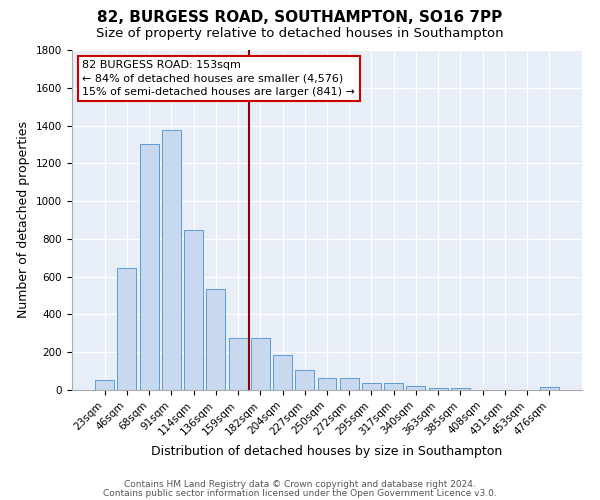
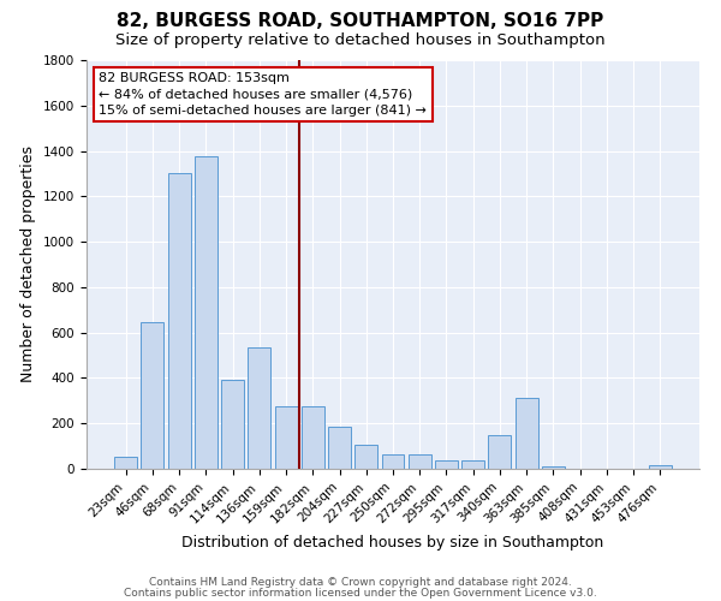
114sqm: 840 -> 390
340sqm: 20 -> 150
363sqm: 10 -> 310
